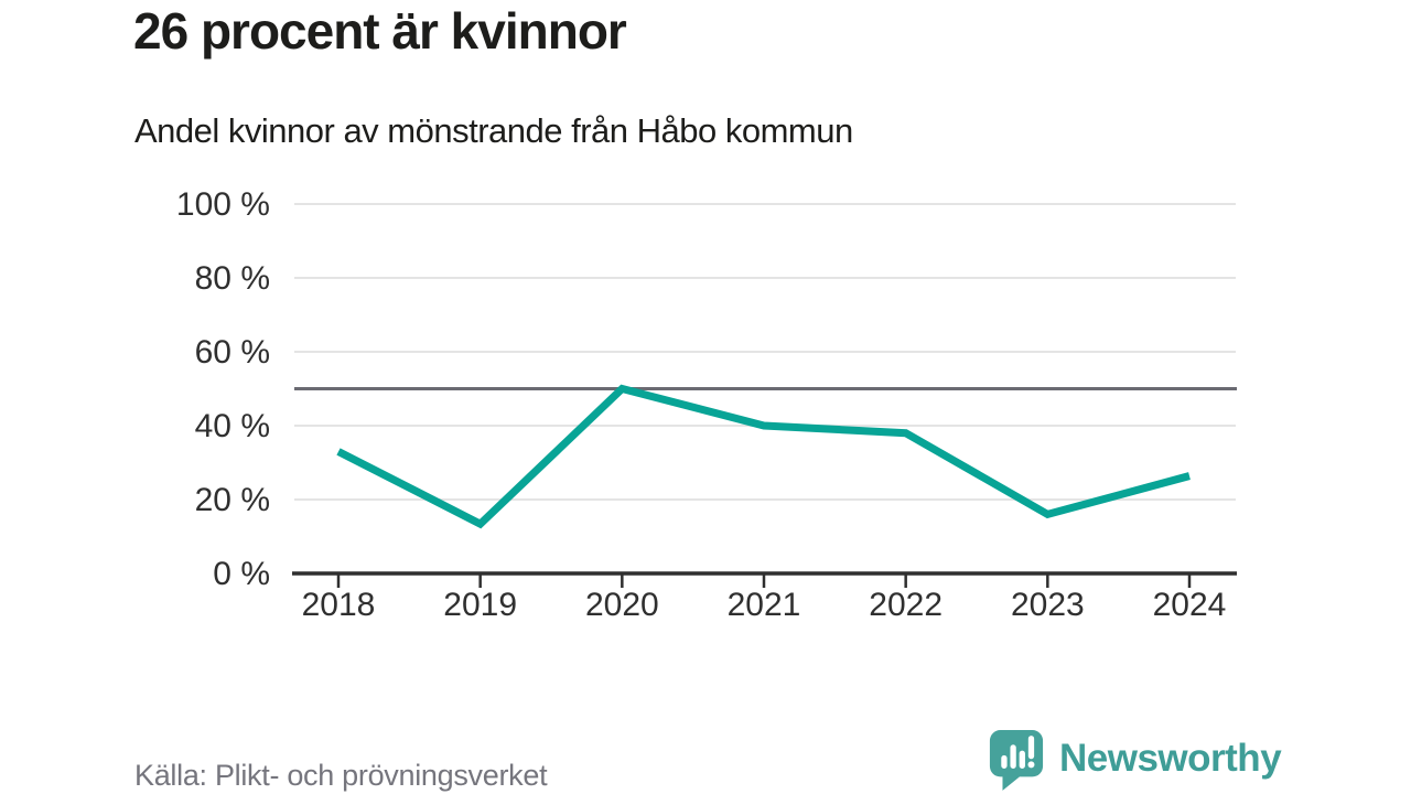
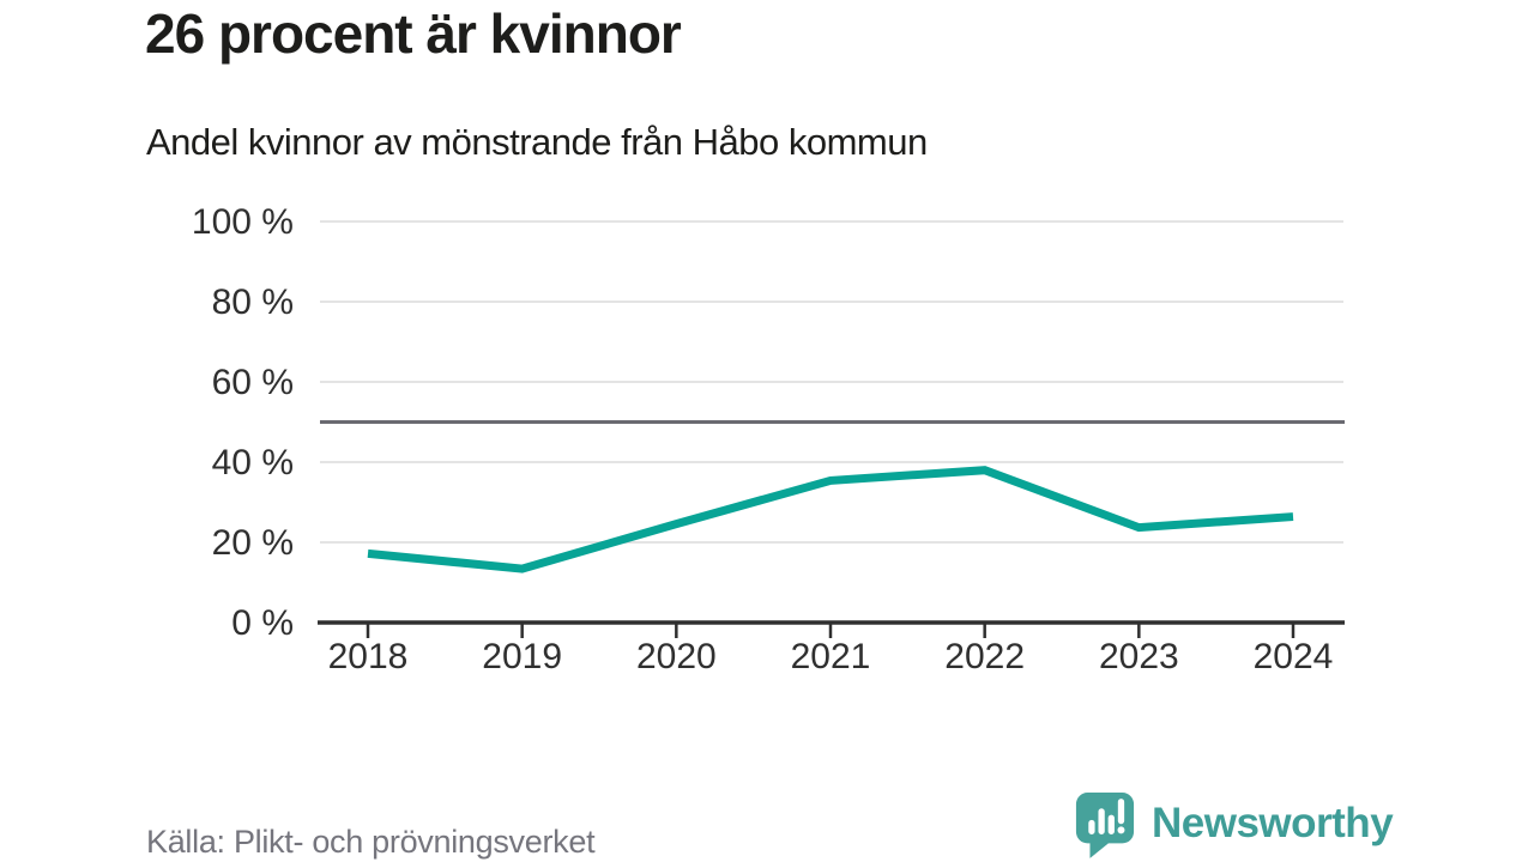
2018: 33% -> 17%
2020: 50% -> 25%
2021: 40% -> 35%
2023: 16% -> 24%
